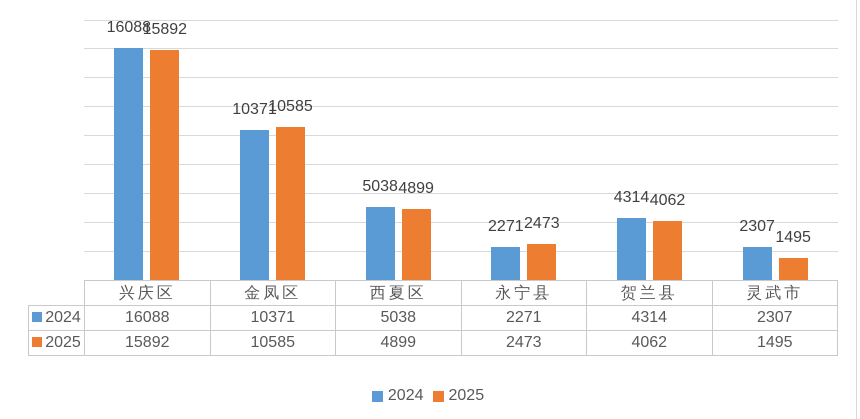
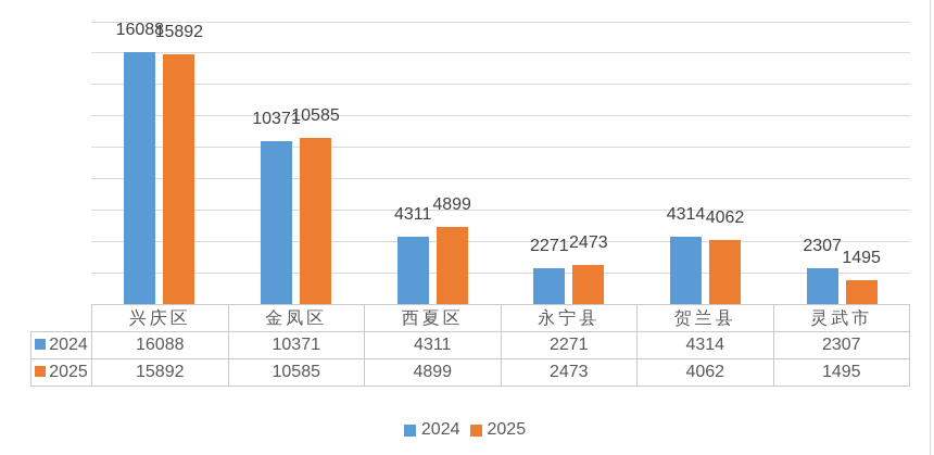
2024/西夏区: 5038 -> 4311
